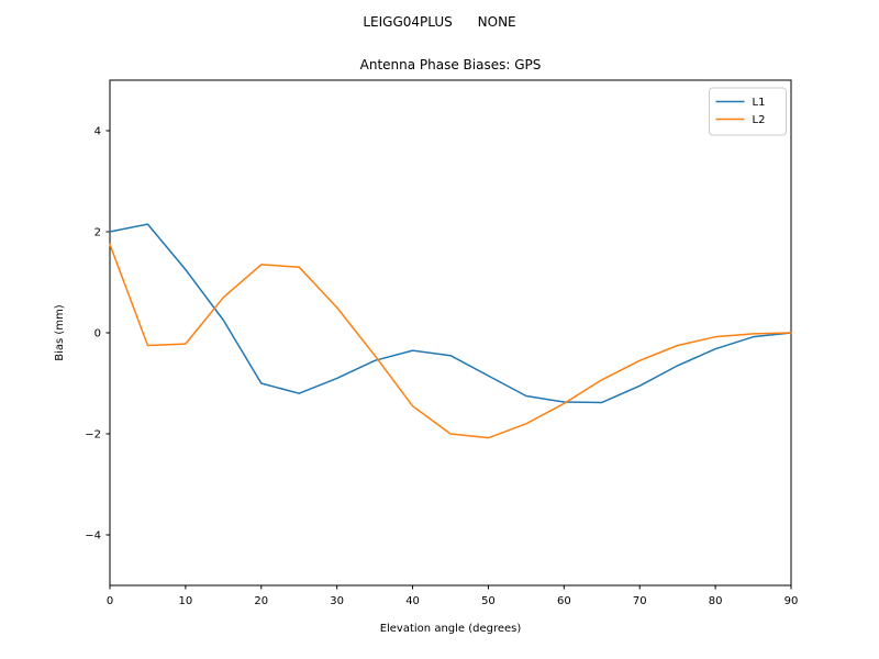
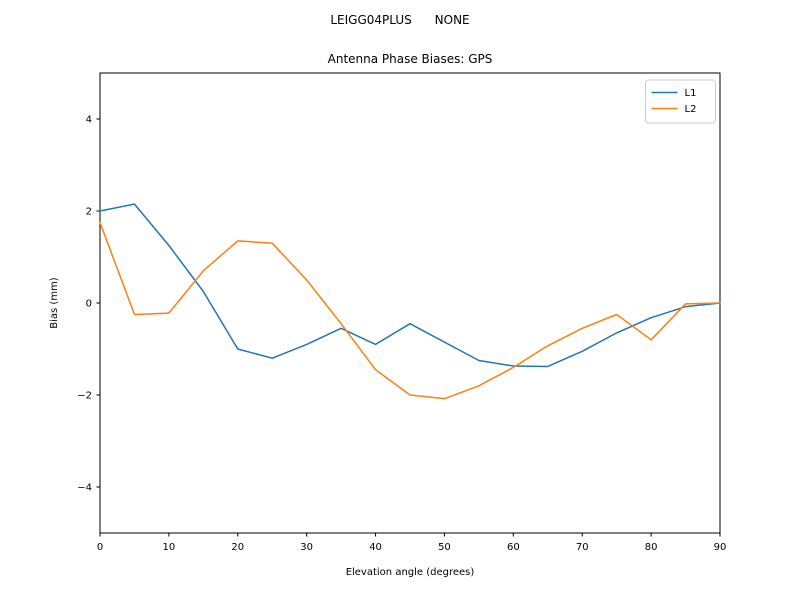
L1/40: -0.3 -> -0.9
L2/80: -0.1 -> -0.8
